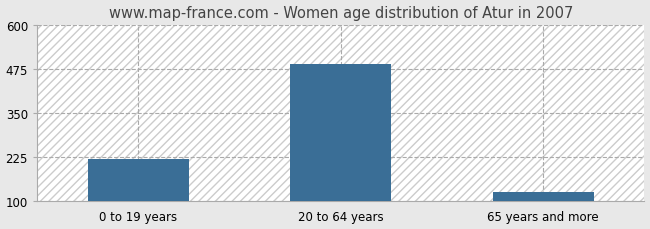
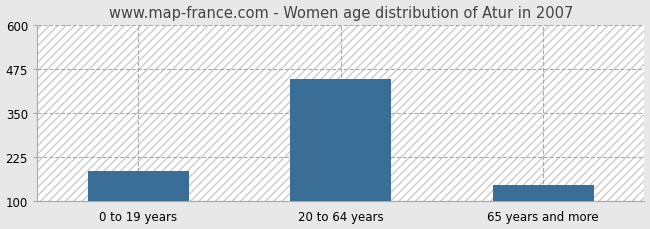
0 to 19 years: 220 -> 185
20 to 64 years: 490 -> 445
65 years and more: 125 -> 145
